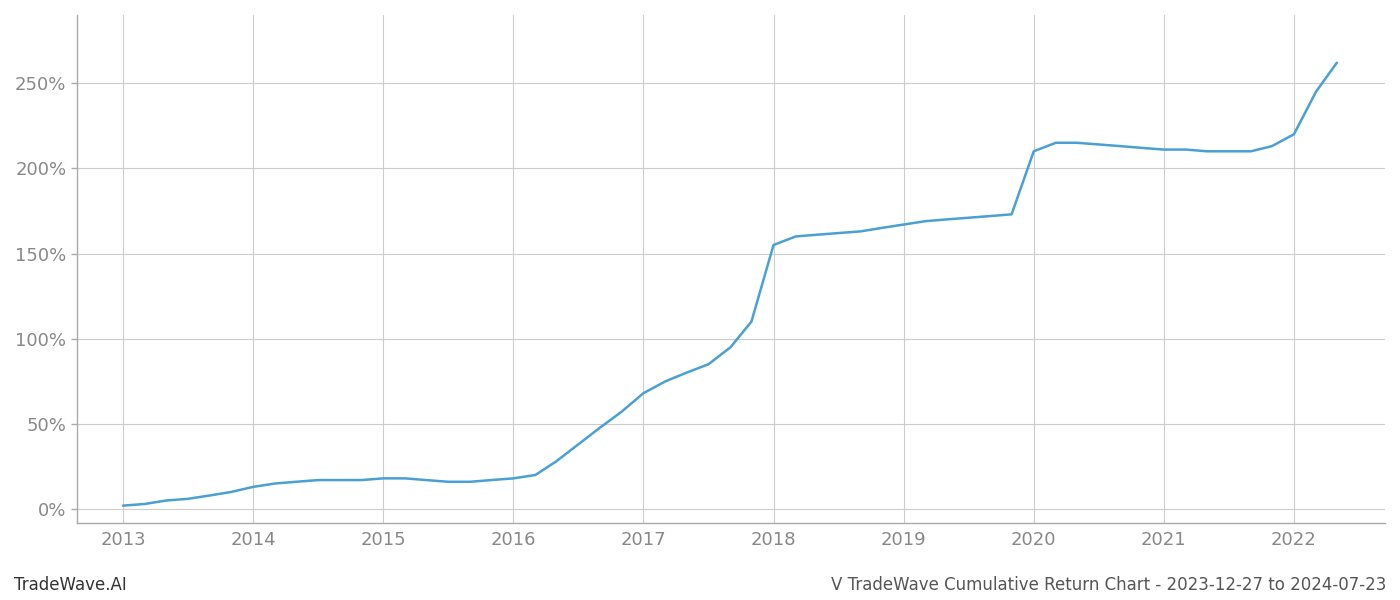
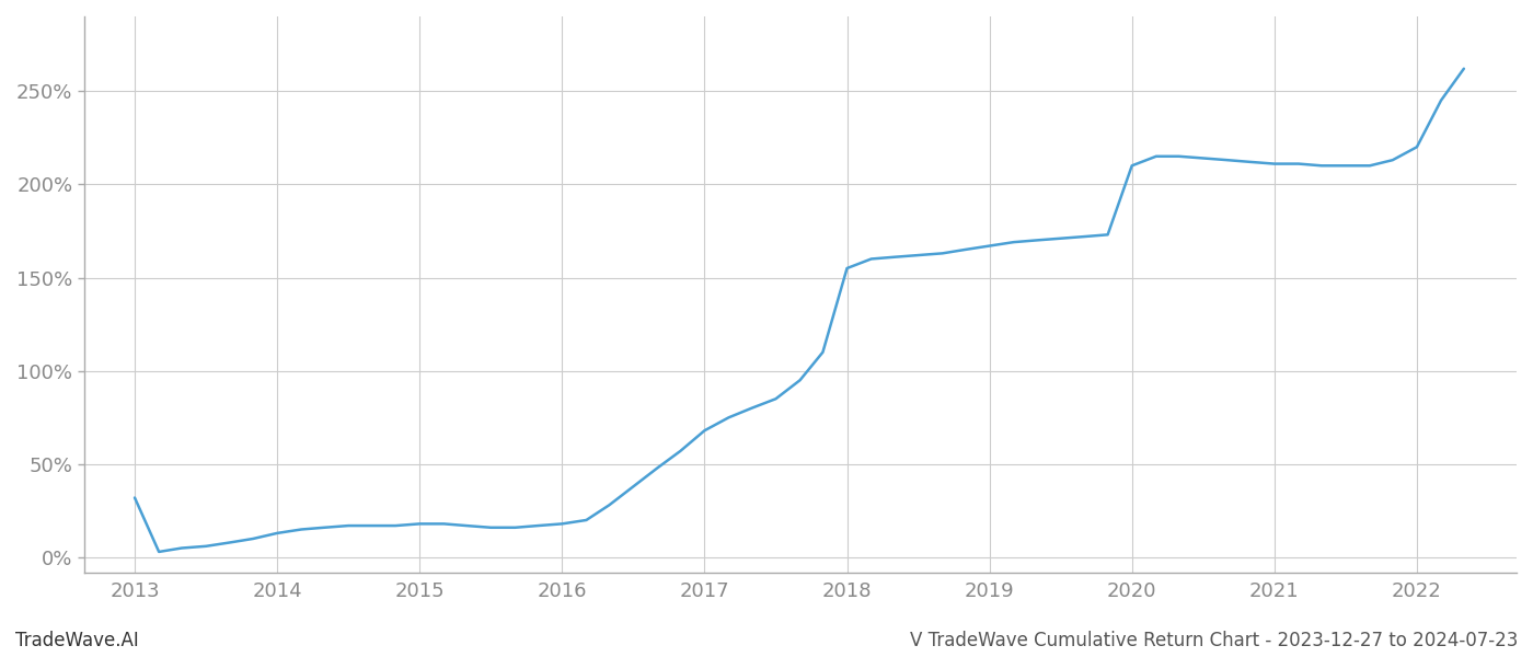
2013: 2% -> 32%
